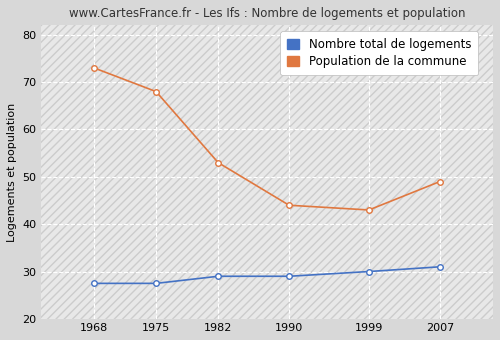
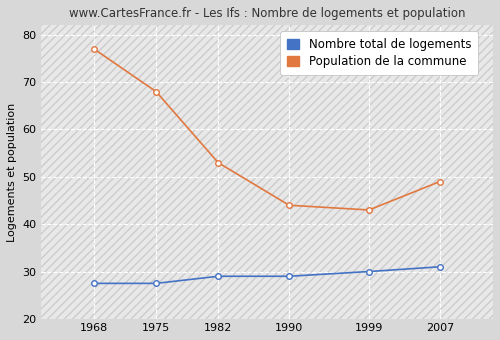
Population de la commune/1968: 73 -> 77
